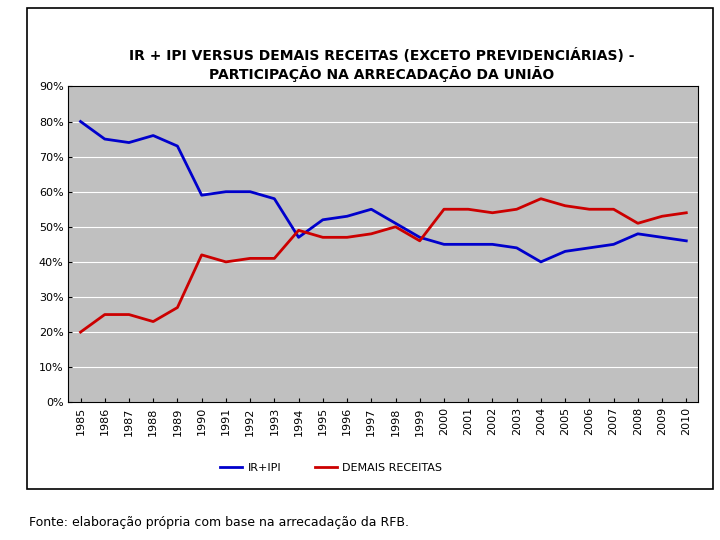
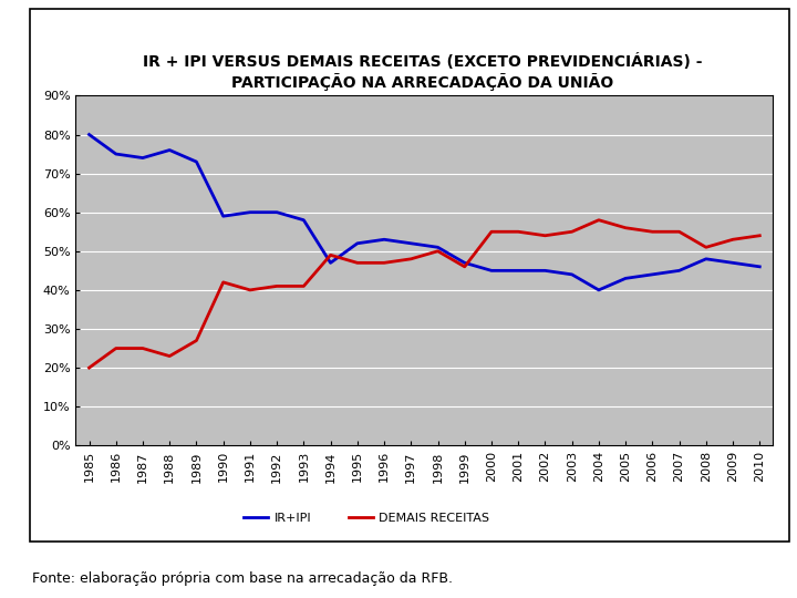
IR+IPI/1997: 55% -> 52%
